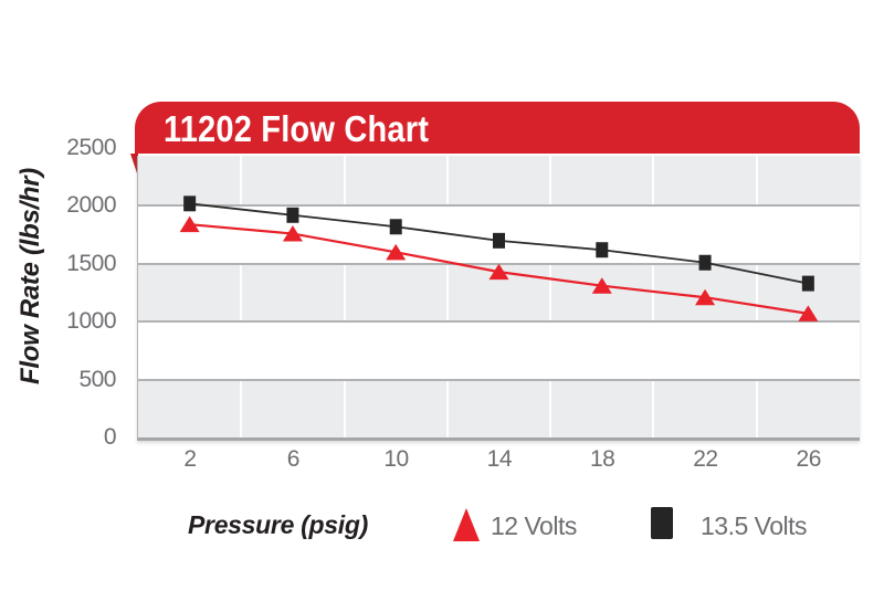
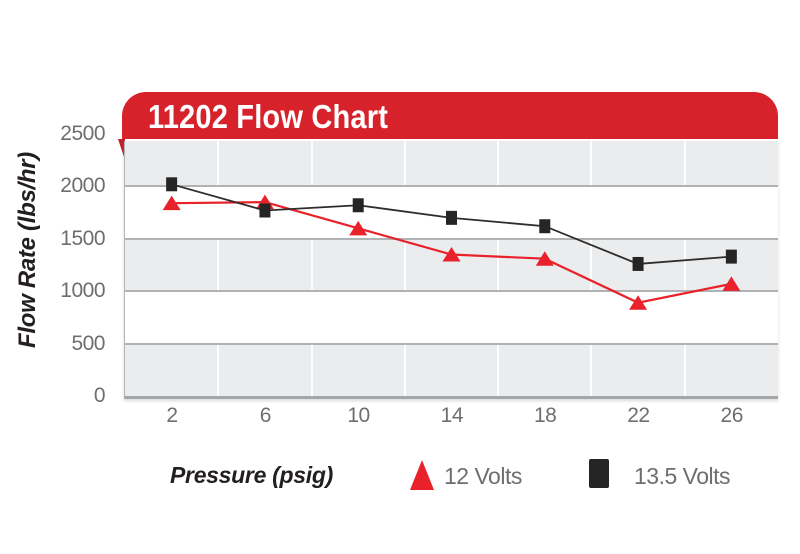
12 Volts/6: 1760 -> 1850
13.5 Volts/6: 1920 -> 1770
12 Volts/14: 1430 -> 1350
12 Volts/22: 1210 -> 890
13.5 Volts/22: 1510 -> 1260
